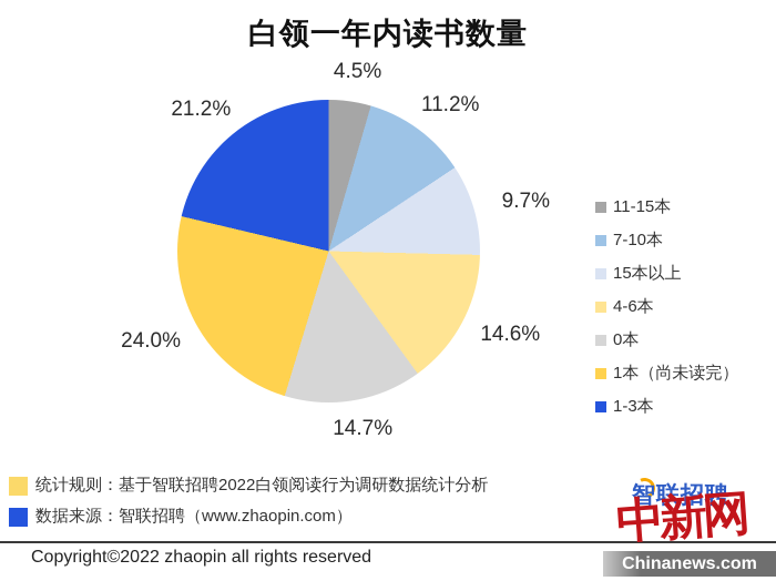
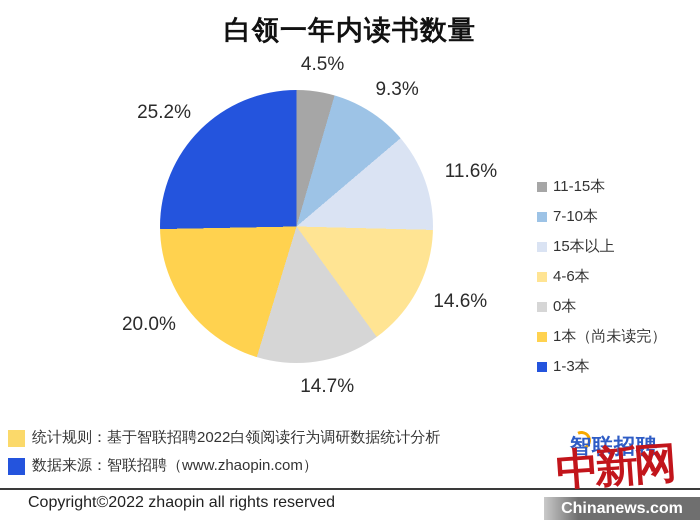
7-10本: 11.2% -> 9.3%
15本以上: 9.7% -> 11.6%
1本（尚未读完）: 24.0% -> 20.0%
1-3本: 21.2% -> 25.2%
